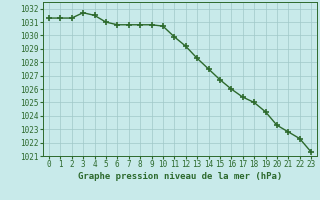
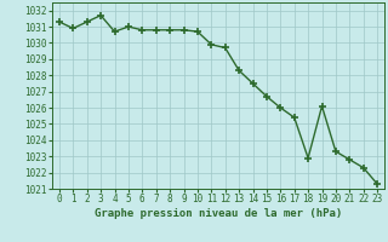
1: 1031.3 -> 1030.9
4: 1031.5 -> 1030.7
12: 1029.2 -> 1029.7
18: 1025.0 -> 1022.9
19: 1024.3 -> 1026.1
